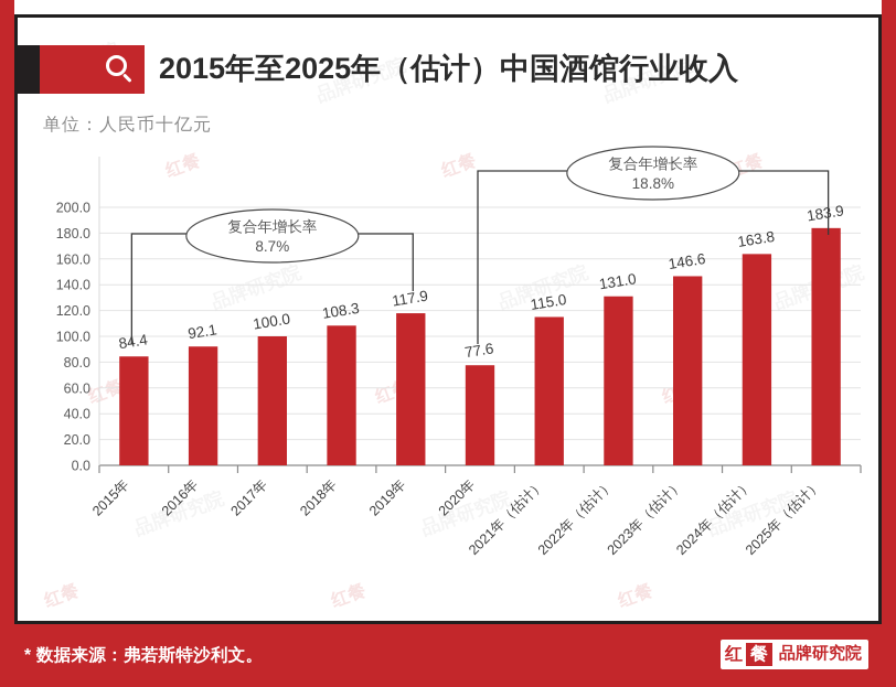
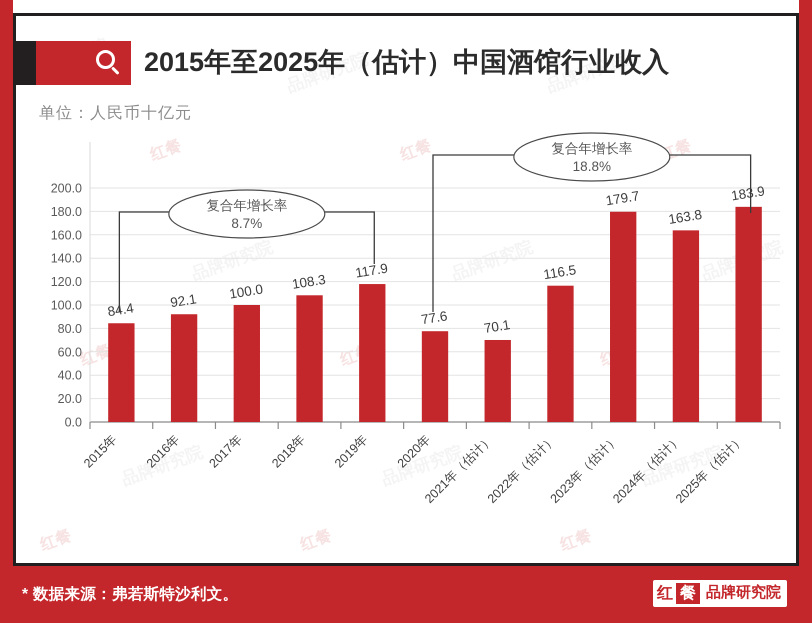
2021年（估计）: 115.0 -> 70.1
2022年（估计）: 131.0 -> 116.5
2023年（估计）: 146.6 -> 179.7
